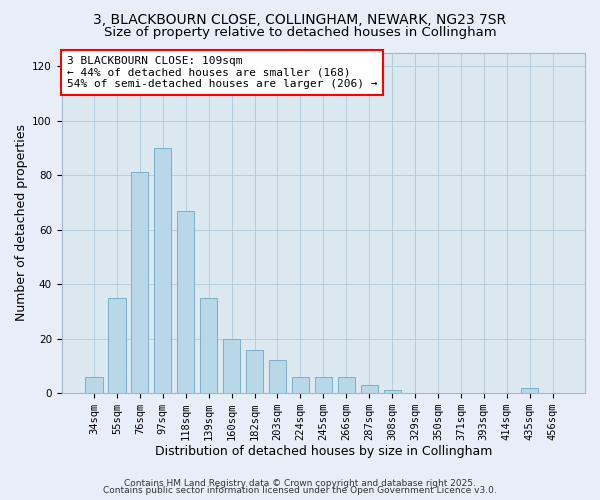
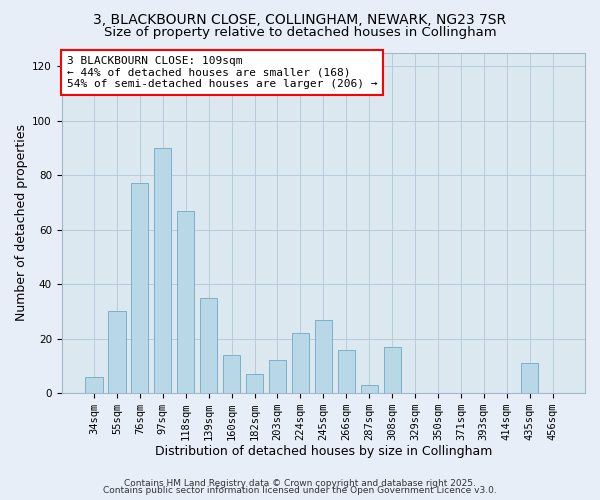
55sqm: 35 -> 30
76sqm: 81 -> 77
160sqm: 20 -> 14
182sqm: 16 -> 7
224sqm: 6 -> 22
245sqm: 6 -> 27
266sqm: 6 -> 16
308sqm: 1 -> 17
435sqm: 2 -> 11
